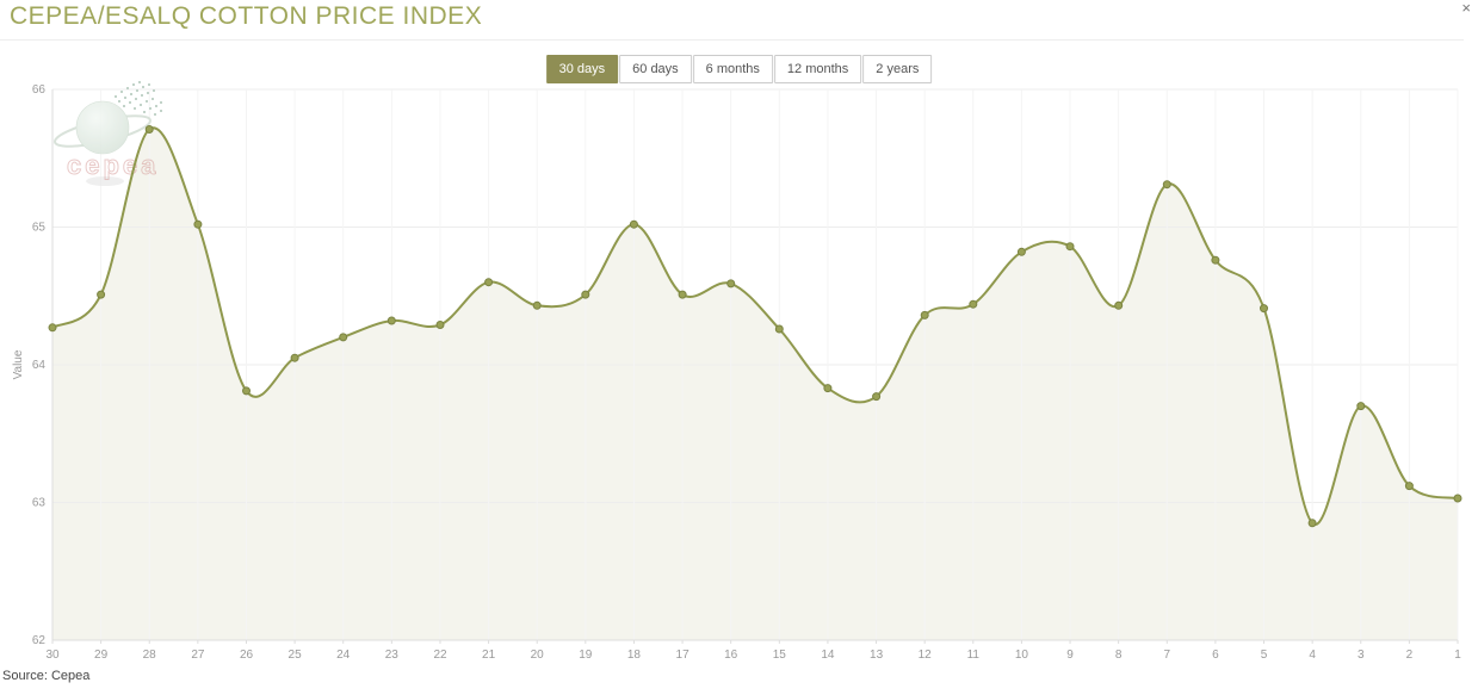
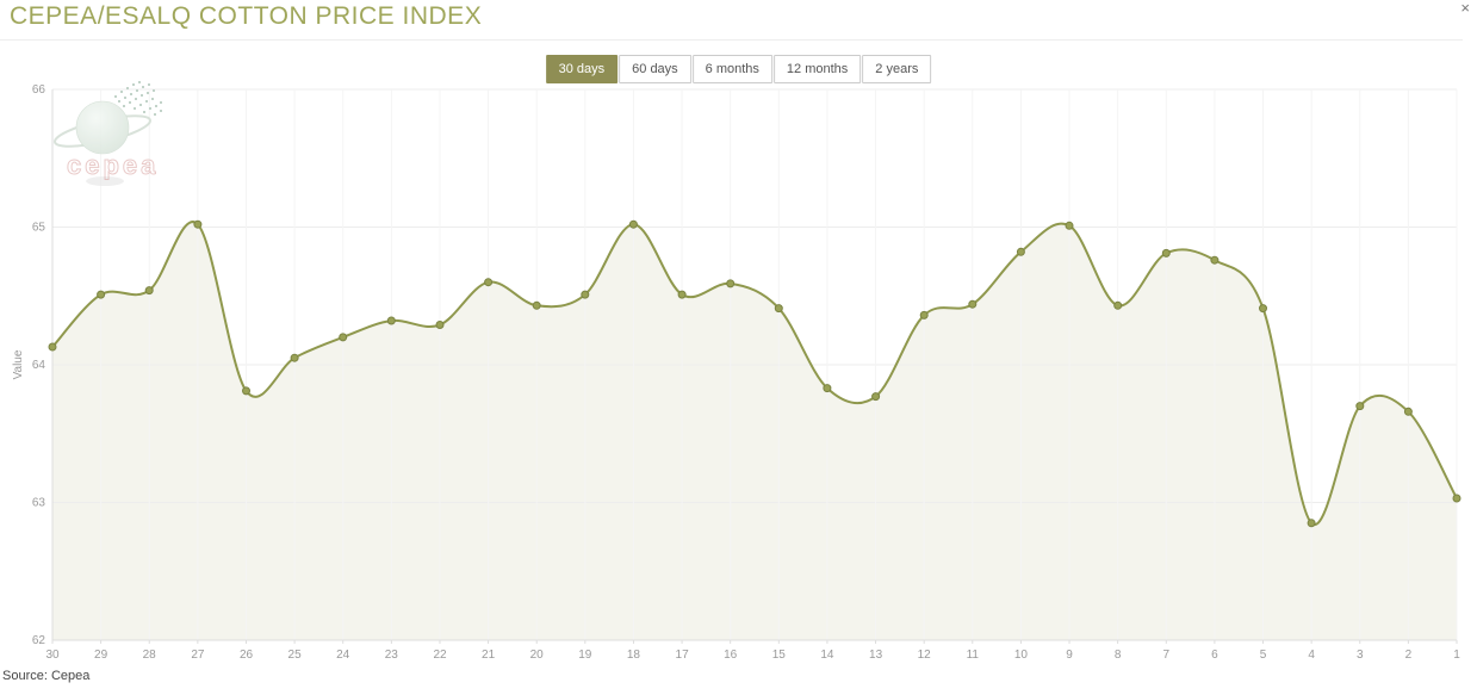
30: 64.27 -> 64.13
28: 65.71 -> 64.54
15: 64.26 -> 64.41
9: 64.86 -> 65.01
7: 65.31 -> 64.81
2: 63.12 -> 63.66
